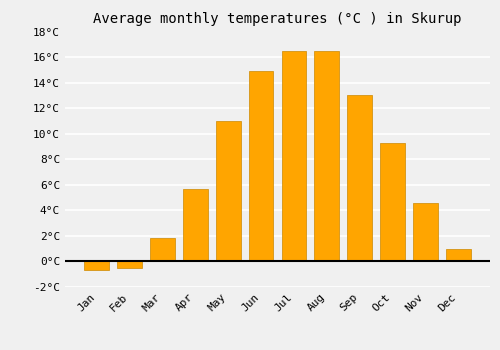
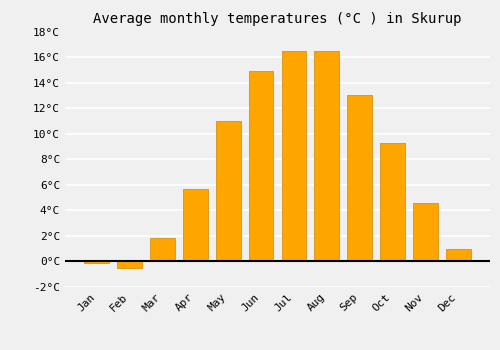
Jan: -0.7°C -> -0.1°C
